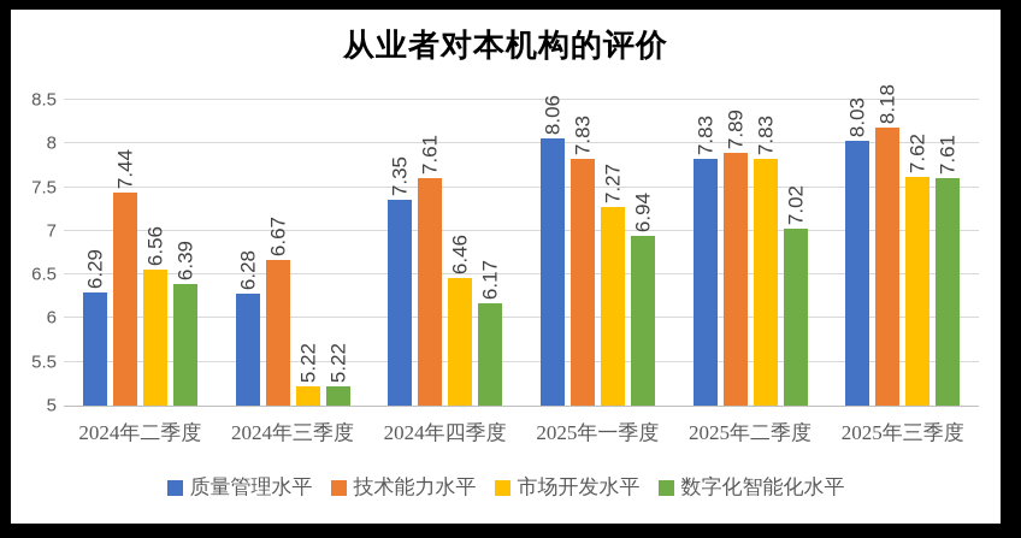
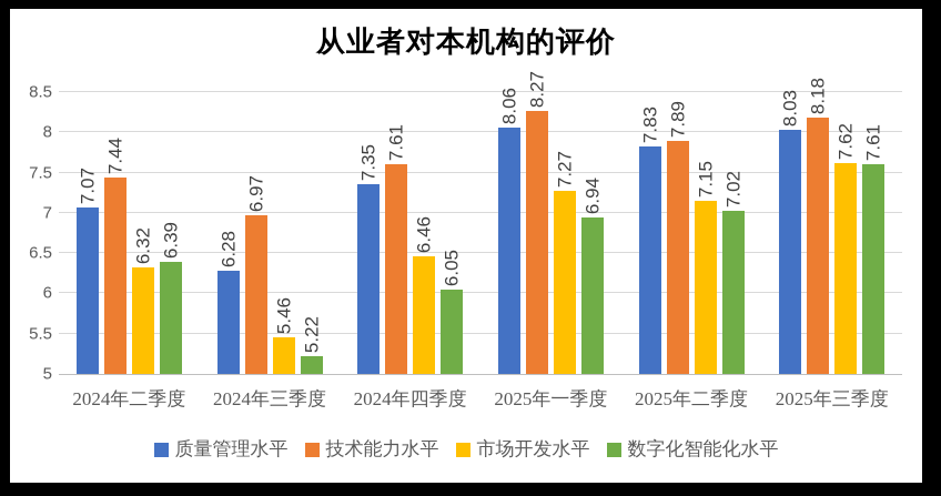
质量管理水平/2024年二季度: 6.29 -> 7.07
市场开发水平/2024年二季度: 6.56 -> 6.32
技术能力水平/2024年三季度: 6.67 -> 6.97
市场开发水平/2024年三季度: 5.22 -> 5.46
数字化智能化水平/2024年四季度: 6.17 -> 6.05
技术能力水平/2025年一季度: 7.83 -> 8.27
市场开发水平/2025年二季度: 7.83 -> 7.15
